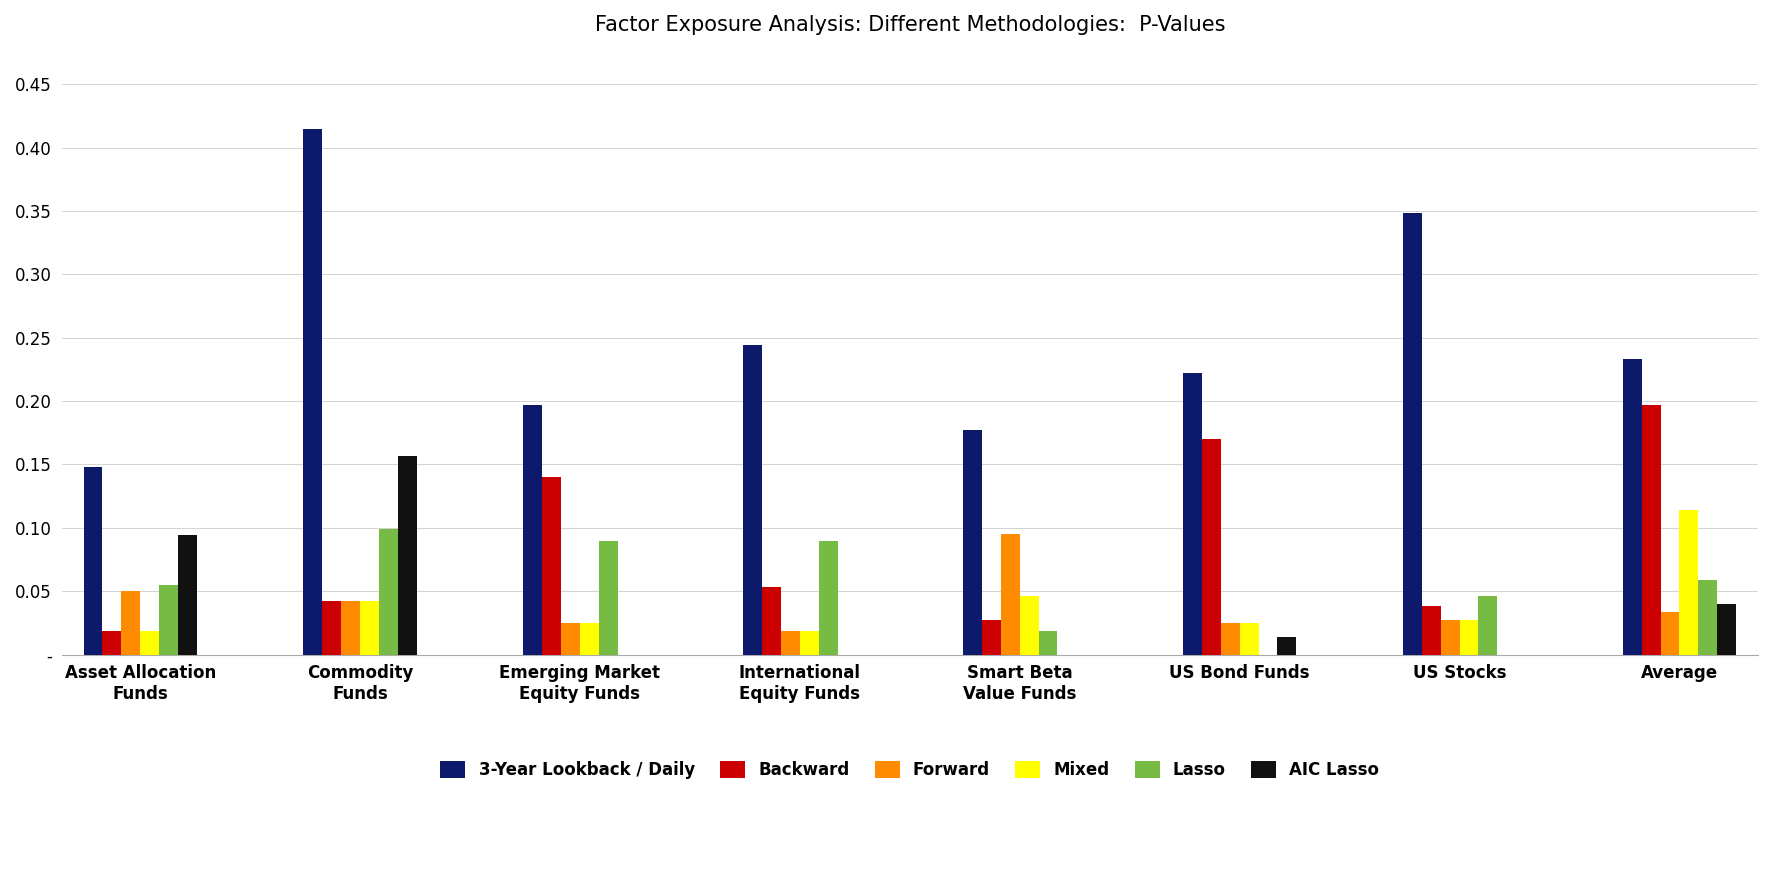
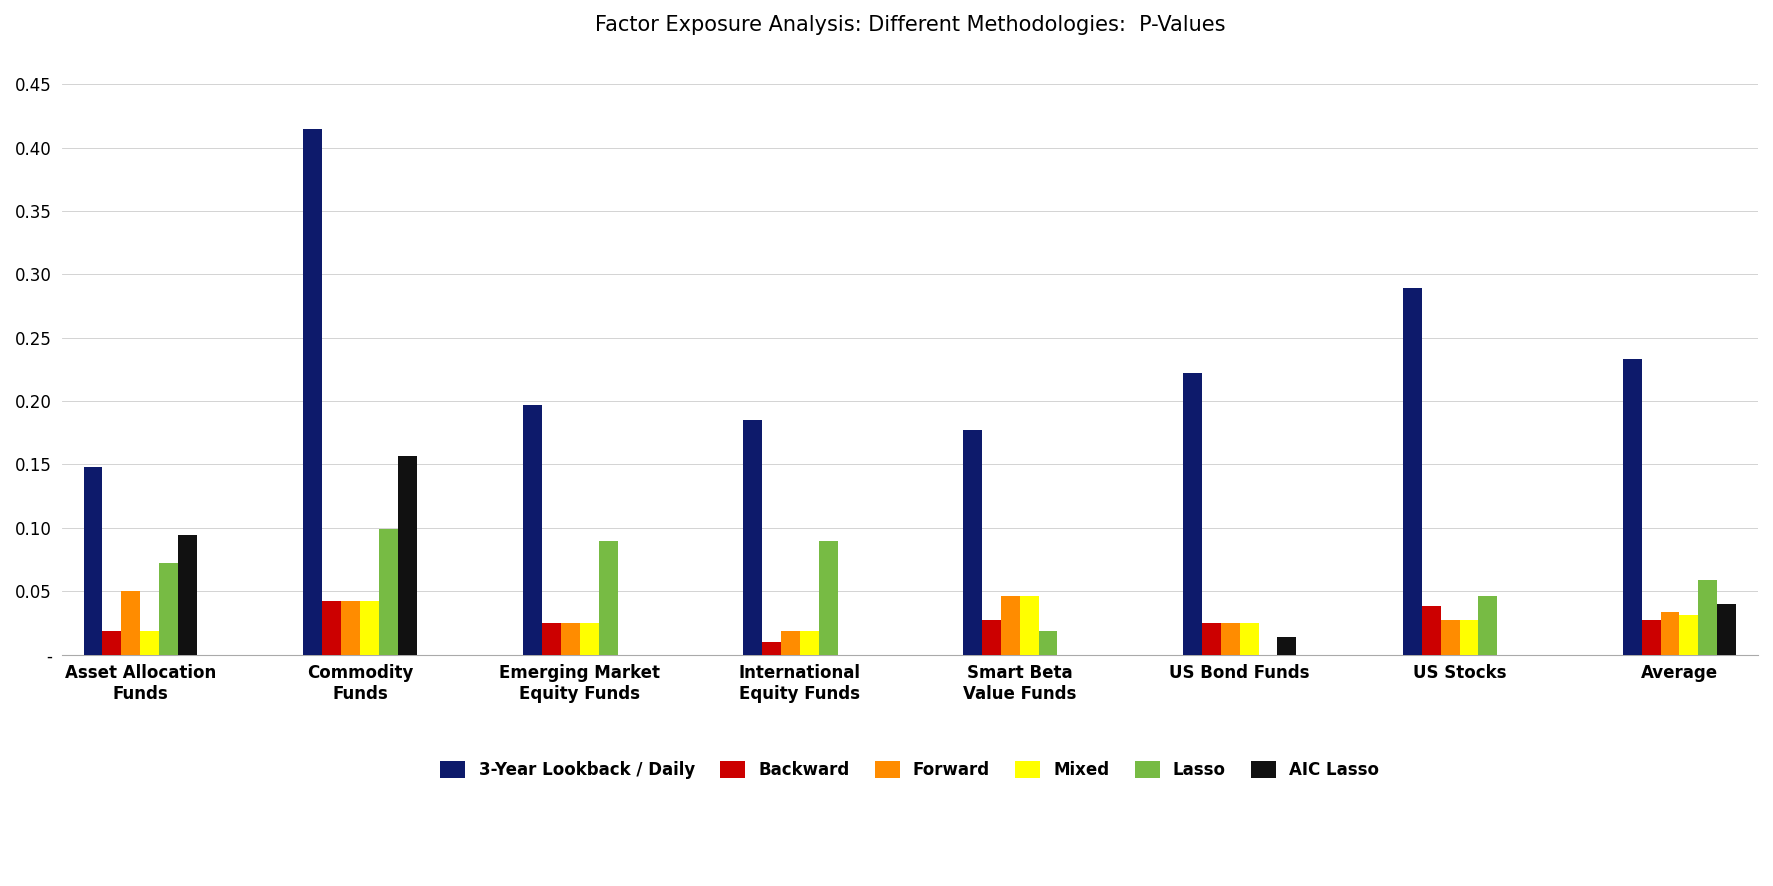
Lasso/Asset Allocation Funds: 0.055 -> 0.072
Backward/Emerging Market Equity Funds: 0.140 -> 0.025
3-Year Lookback / Daily/International Equity Funds: 0.244 -> 0.185
Backward/International Equity Funds: 0.053 -> 0.010
Forward/Smart Beta Value Funds: 0.095 -> 0.046
Backward/US Bond Funds: 0.170 -> 0.025
3-Year Lookback / Daily/US Stocks: 0.348 -> 0.289
Backward/Average: 0.197 -> 0.027
Mixed/Average: 0.114 -> 0.031
